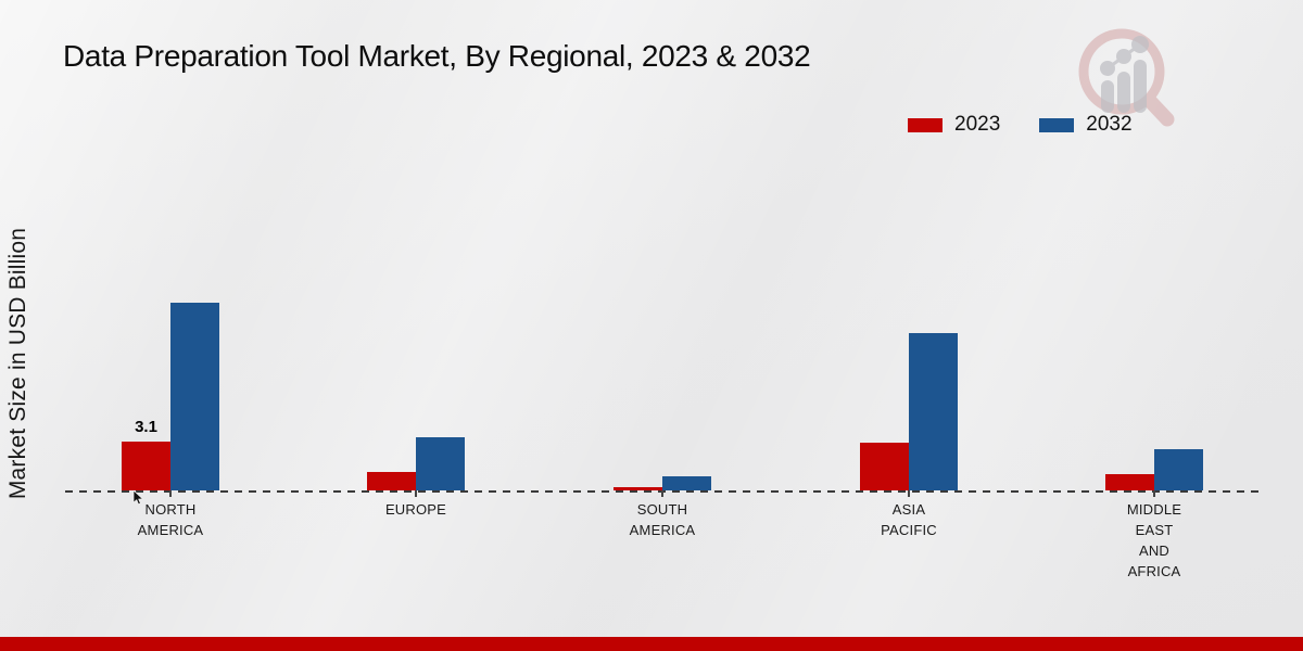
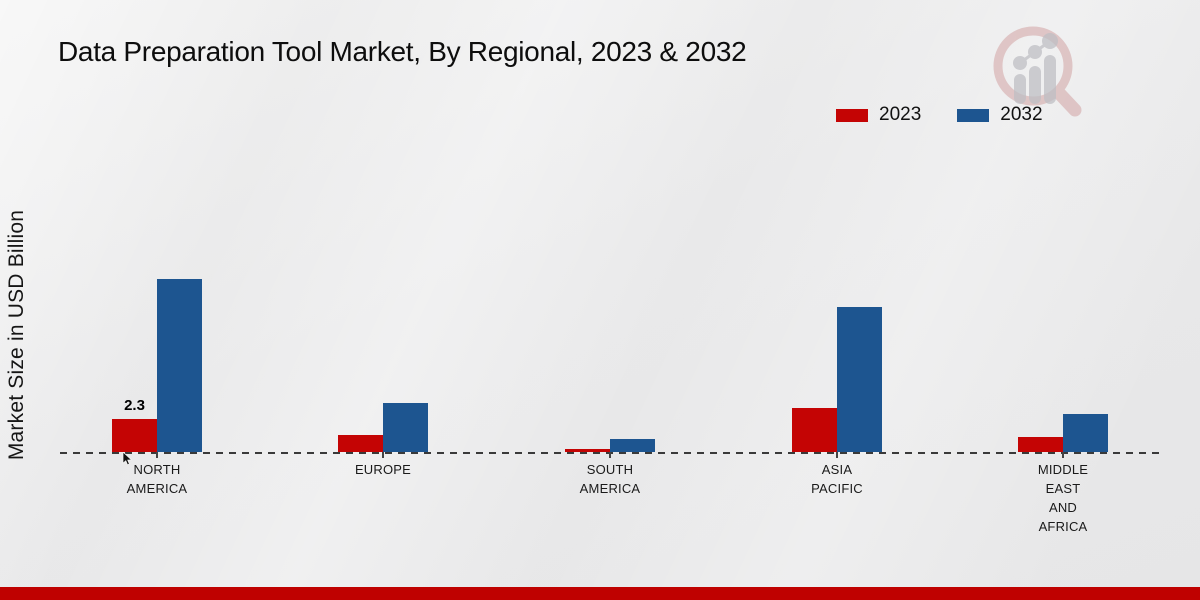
2023/NORTH AMERICA: 3.1 -> 2.3
